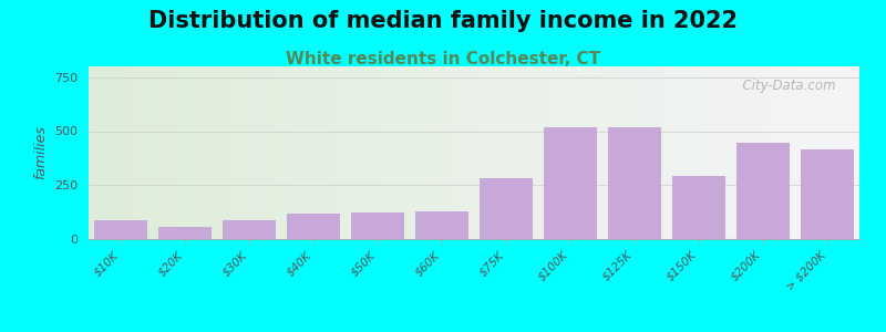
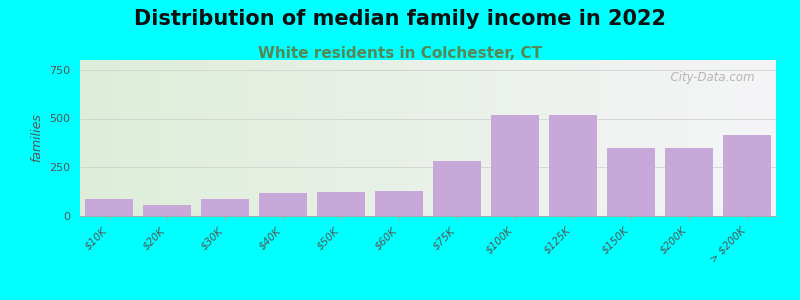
$150K: 290 -> 350
$200K: 440 -> 350
